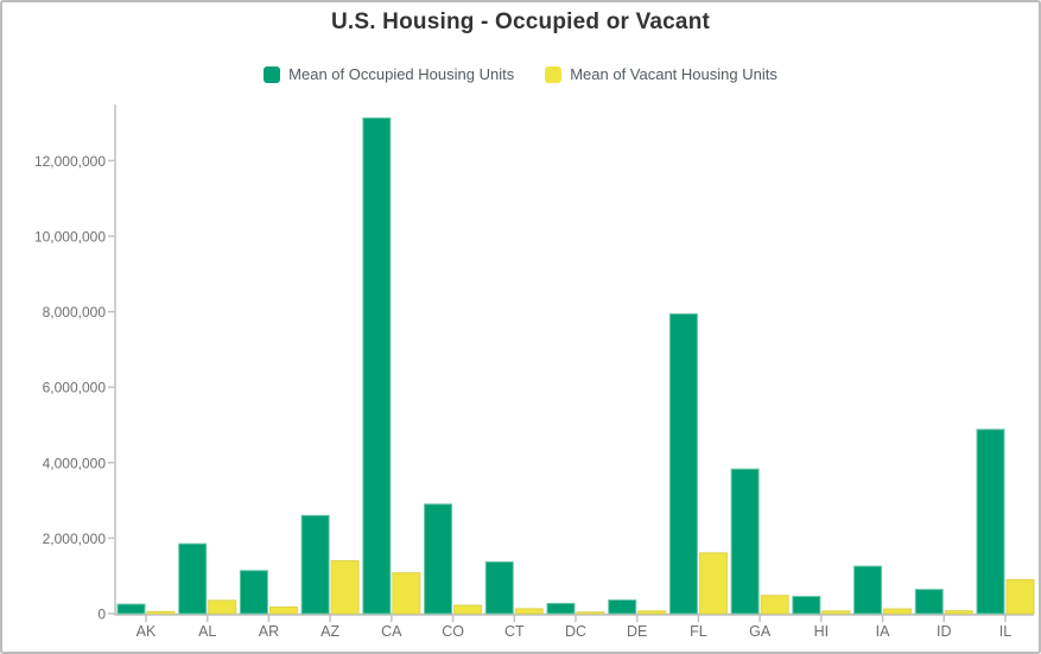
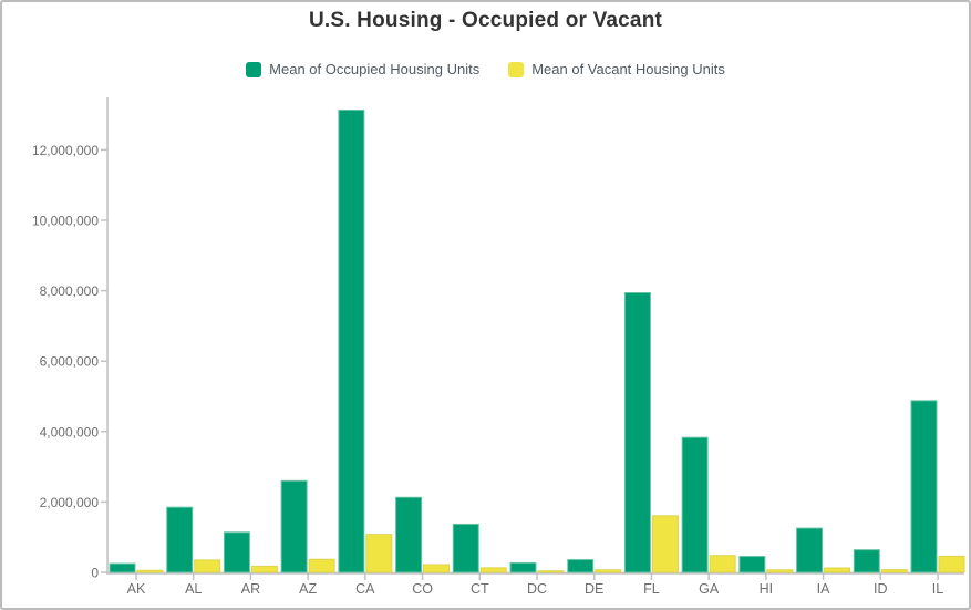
Mean of Vacant Housing Units/AZ: 1400000 -> 400000
Mean of Occupied Housing Units/CO: 2900000 -> 2100000
Mean of Vacant Housing Units/IL: 900000 -> 500000
